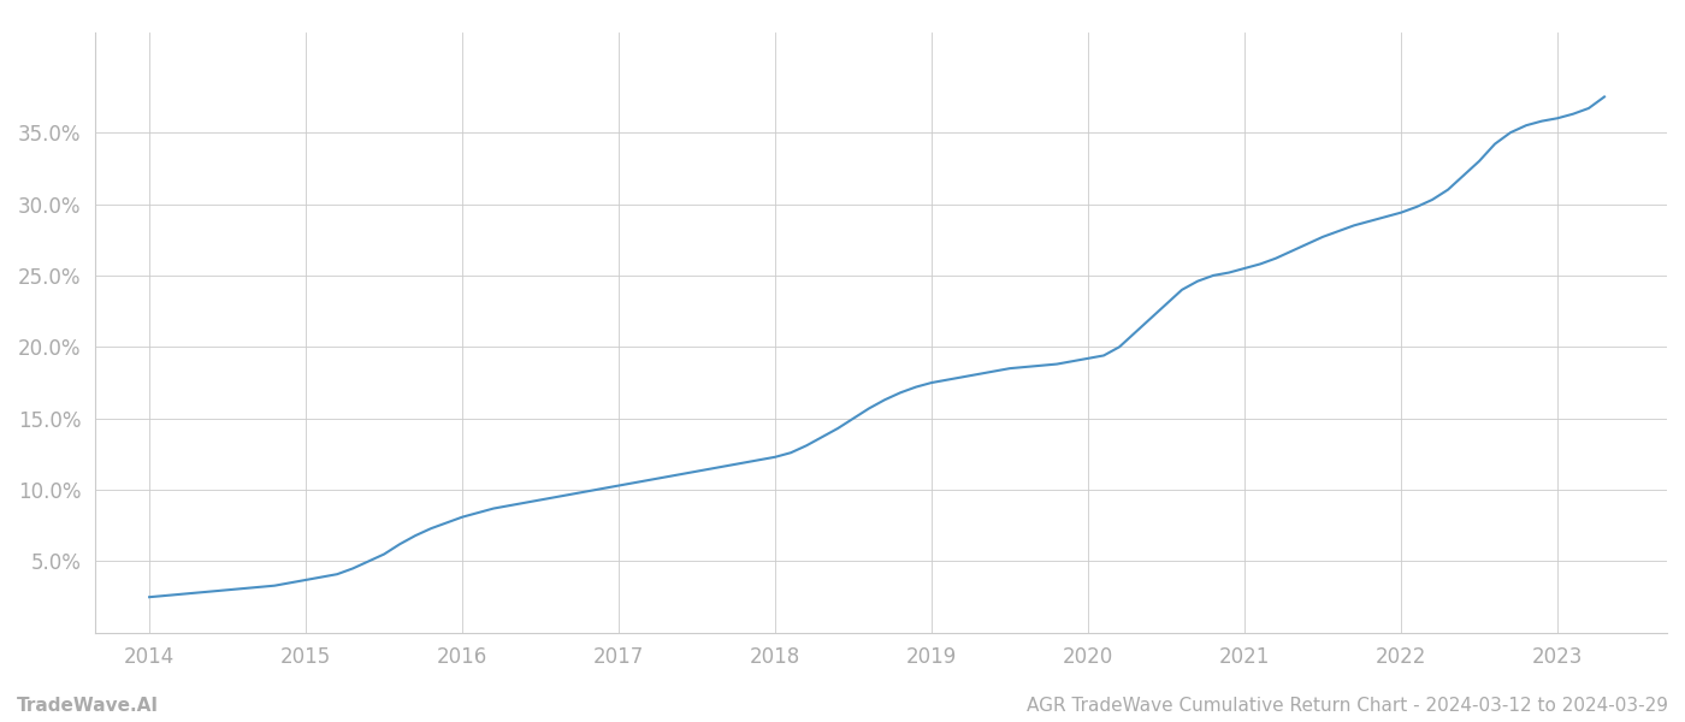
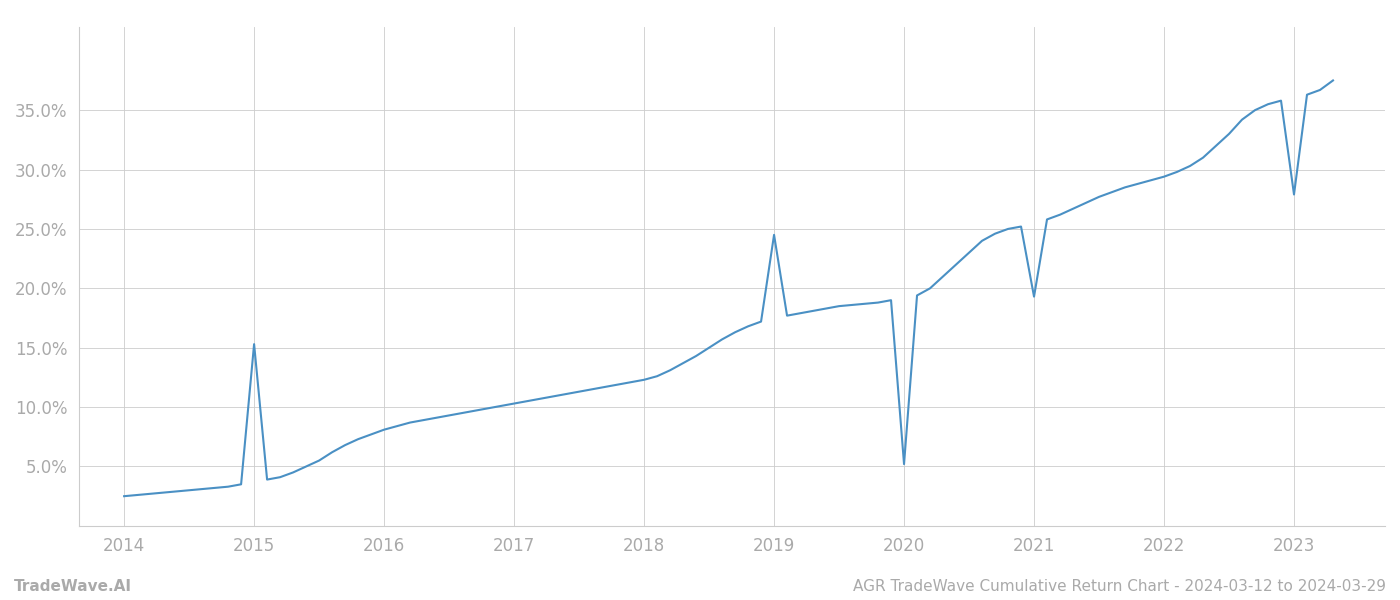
2015: 3.7% -> 15.3%
2019: 17.5% -> 24.5%
2020: 19.2% -> 5.2%
2021: 25.5% -> 19.3%
2023: 36.0% -> 27.9%
